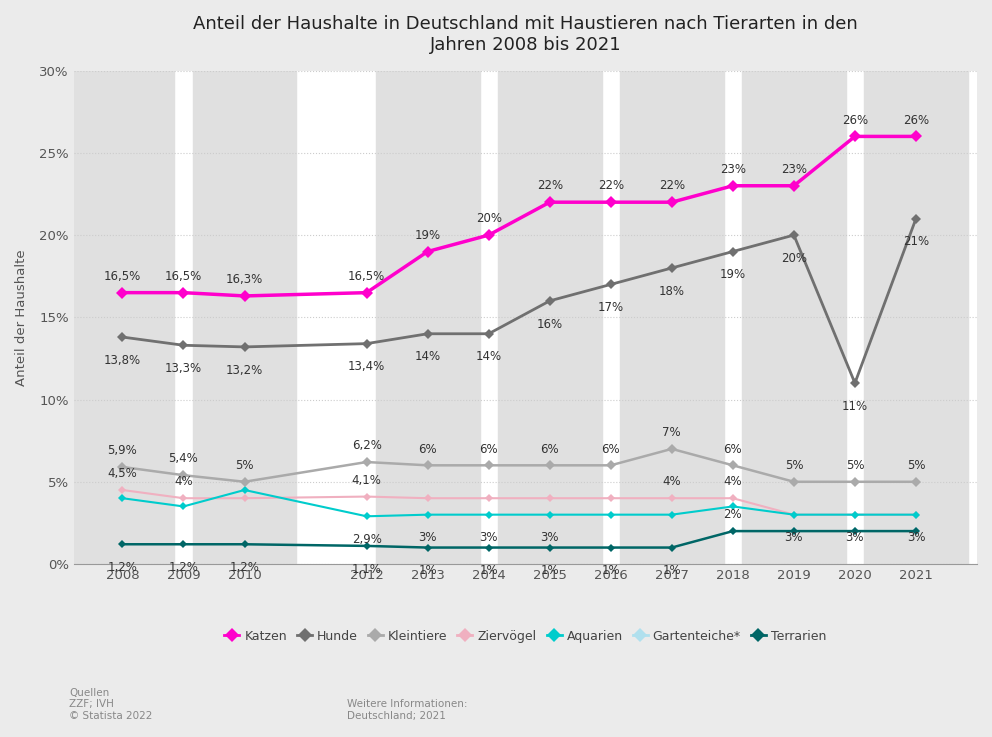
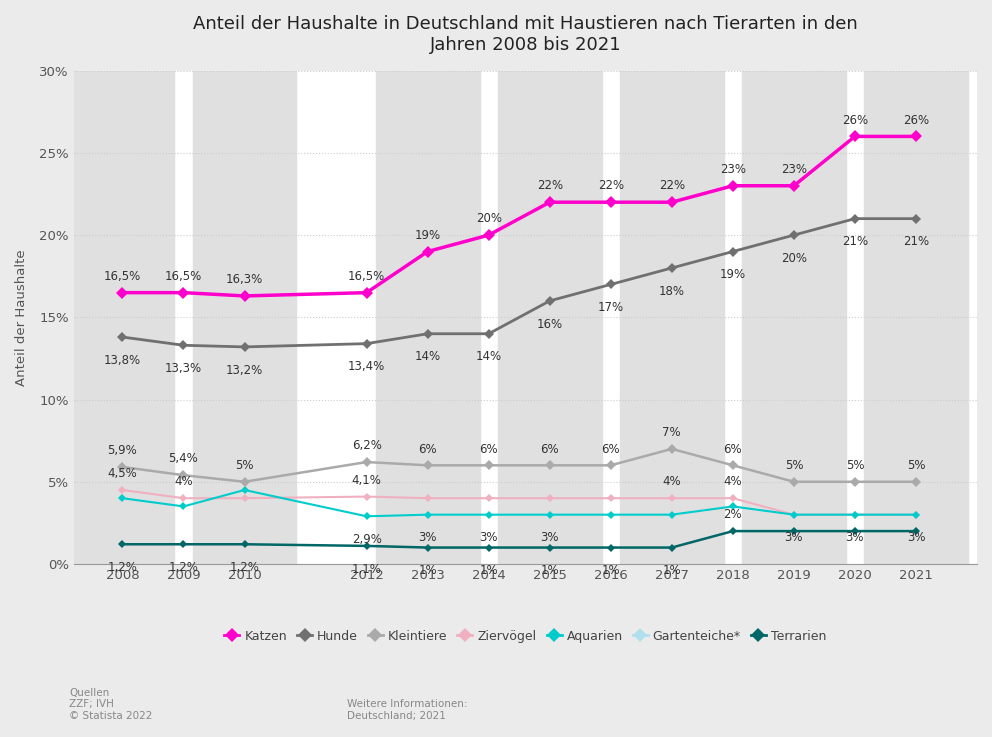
Hunde/2020: 11% -> 21%
